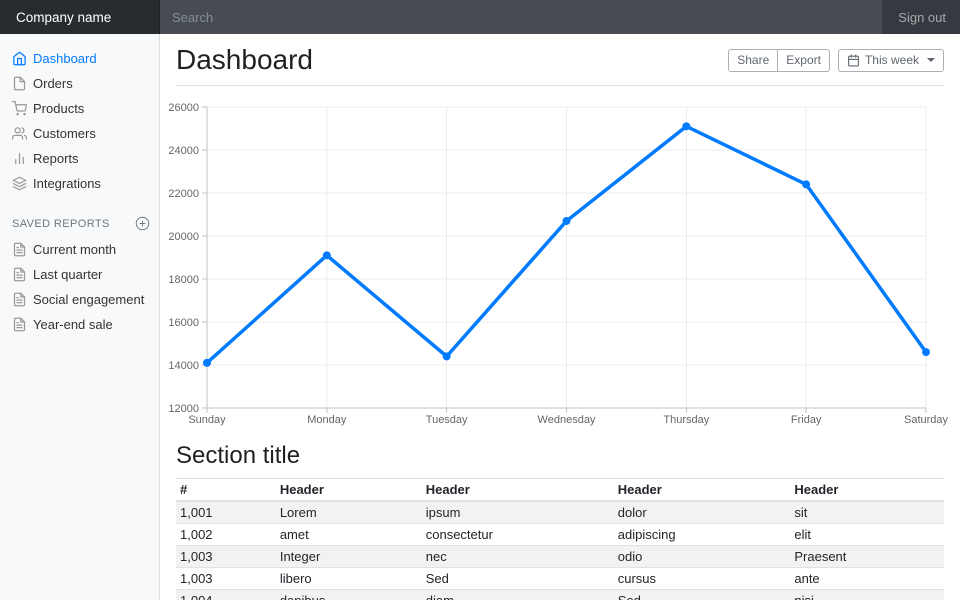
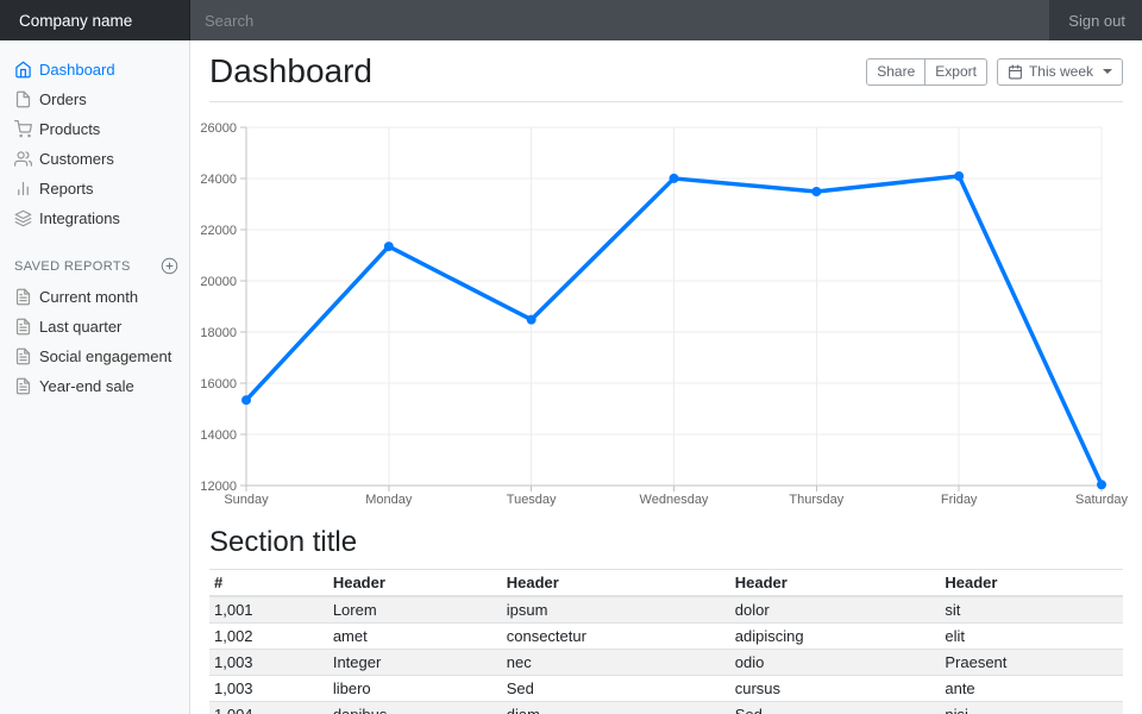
Sunday: 14100 -> 15300
Monday: 19100 -> 21300
Tuesday: 14400 -> 18500
Wednesday: 20700 -> 24000
Thursday: 25100 -> 23500
Friday: 22400 -> 24100
Saturday: 14600 -> 12000
